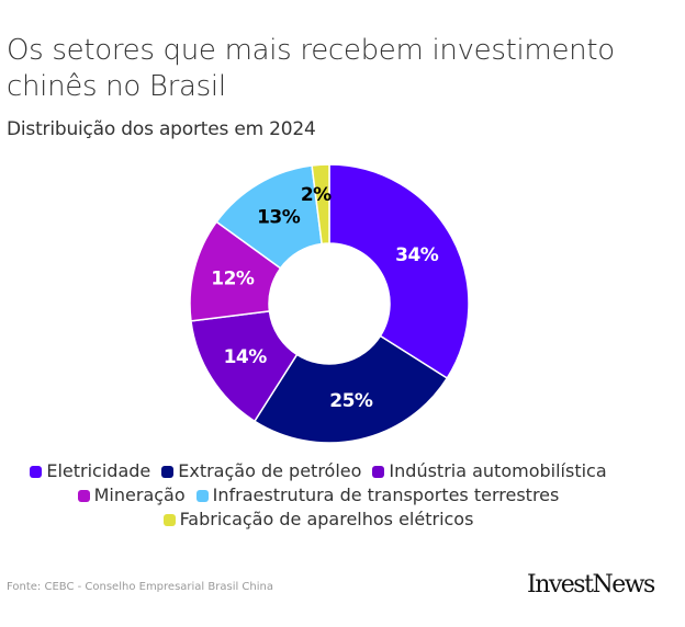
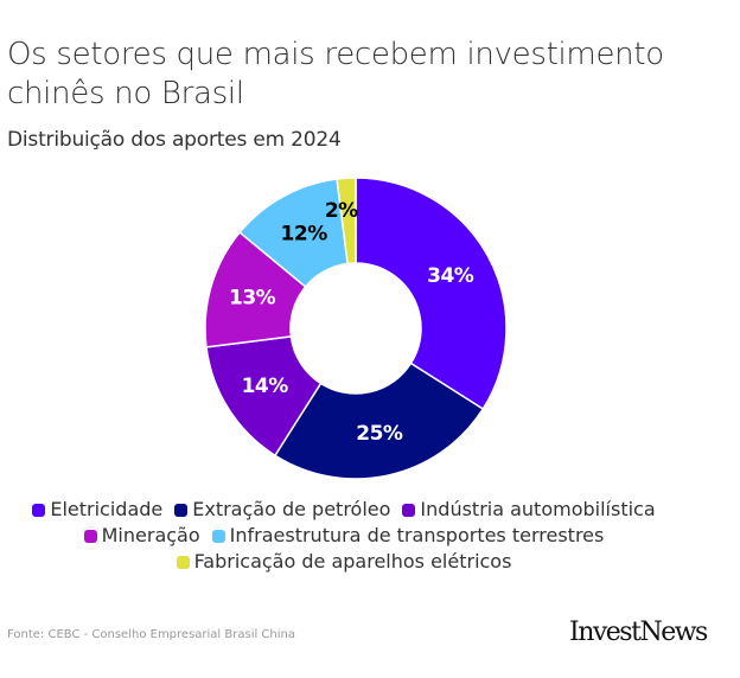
Mineração: 12% -> 13%
Infraestrutura de transportes terrestres: 13% -> 12%
